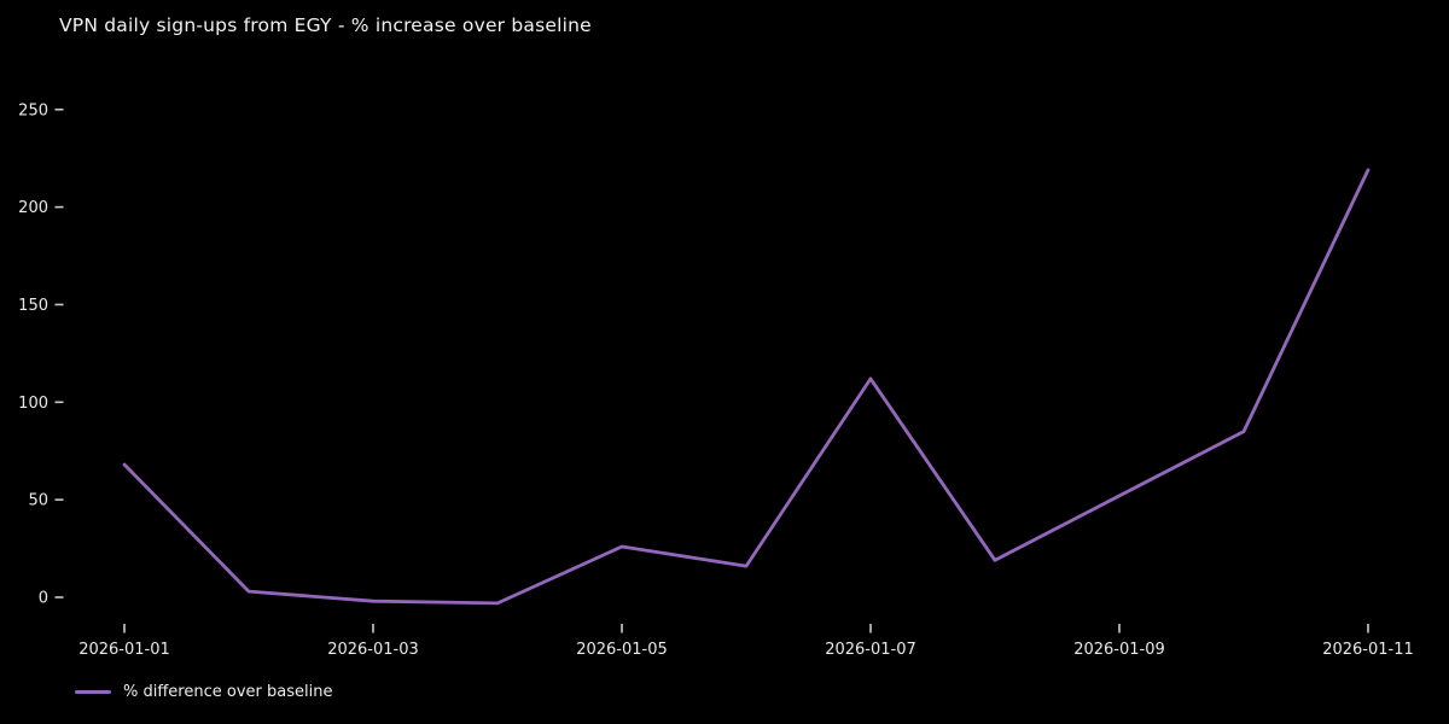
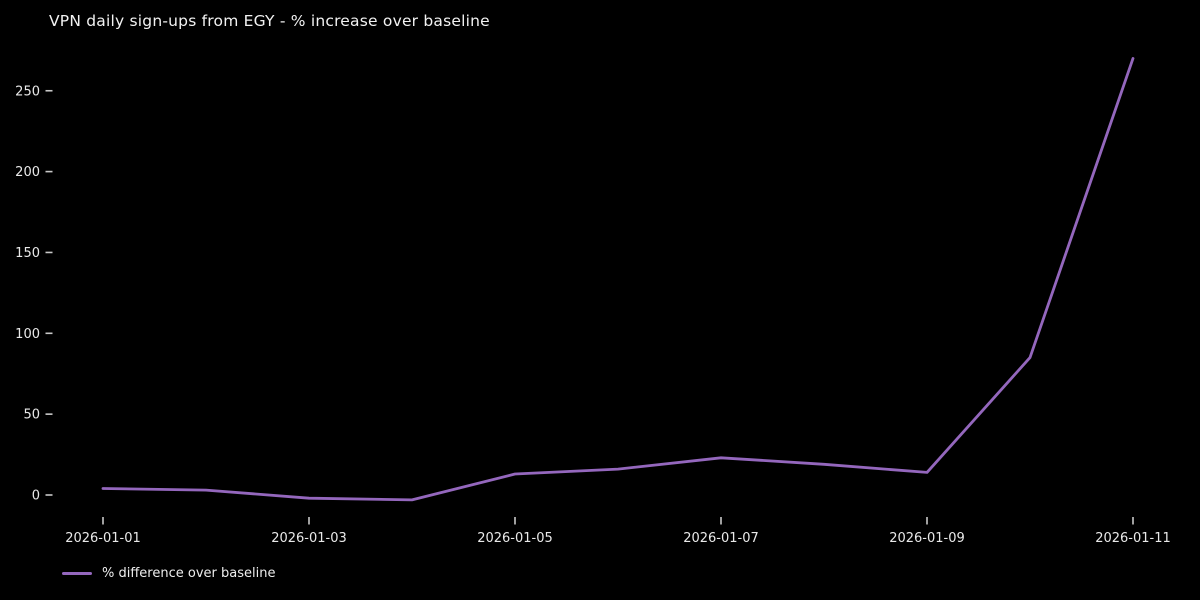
2026-01-01: 68 -> 4
2026-01-05: 26 -> 13
2026-01-07: 112 -> 23
2026-01-09: 52 -> 14
2026-01-11: 219 -> 270
